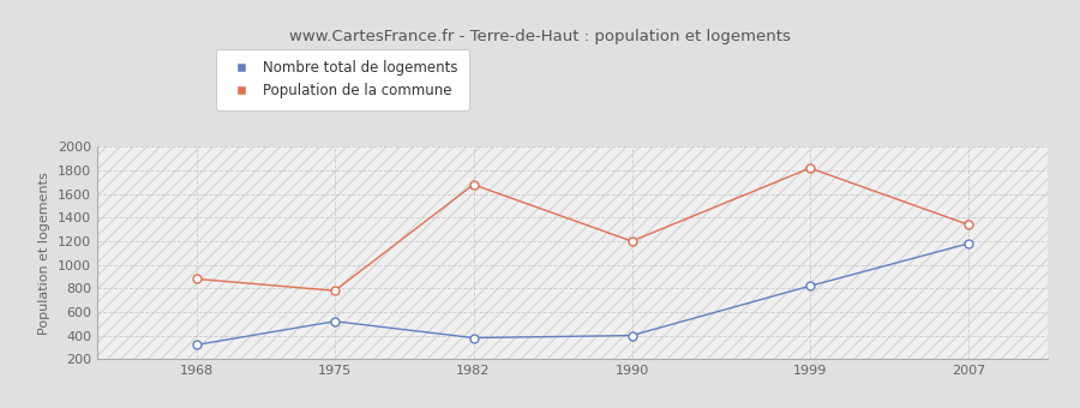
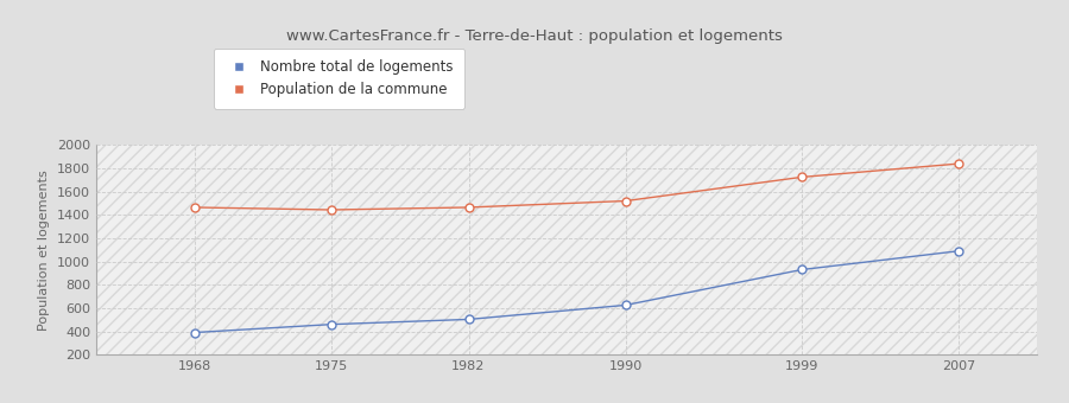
Nombre total de logements/1968: 320 -> 390
Population de la commune/1968: 880 -> 1460
Nombre total de logements/1975: 520 -> 460
Population de la commune/1975: 780 -> 1440
Nombre total de logements/1982: 380 -> 500
Population de la commune/1982: 1680 -> 1460
Nombre total de logements/1990: 400 -> 620
Population de la commune/1990: 1200 -> 1520
Nombre total de logements/1999: 820 -> 930
Population de la commune/1999: 1820 -> 1720
Nombre total de logements/2007: 1180 -> 1090
Population de la commune/2007: 1340 -> 1840
